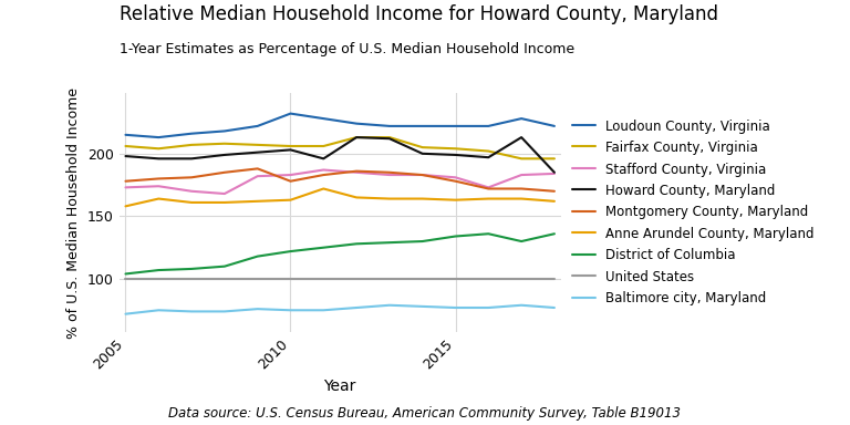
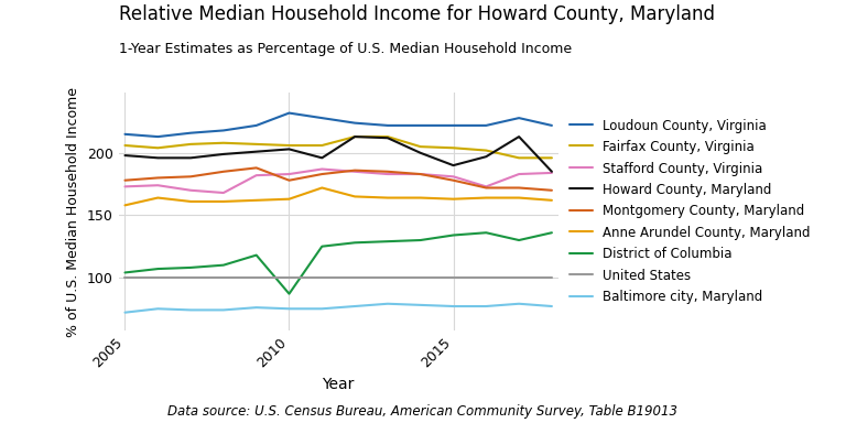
District of Columbia/2010: 122 -> 87
Howard County, Maryland/2015: 199 -> 190
